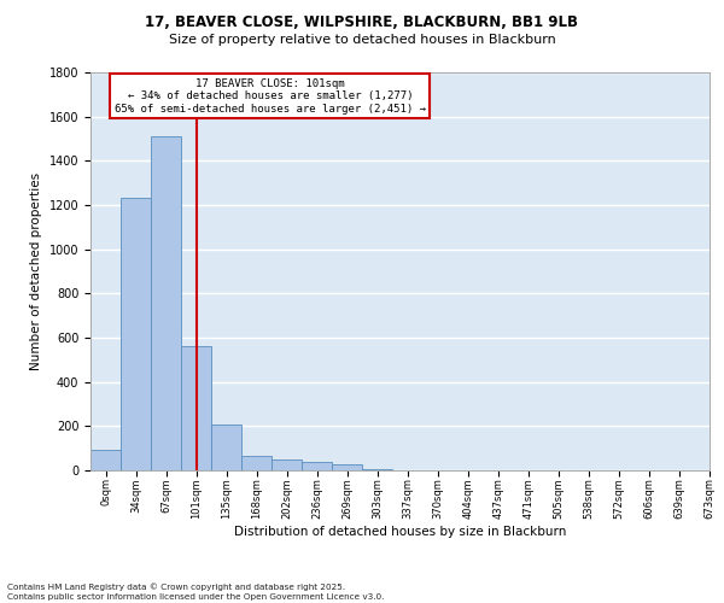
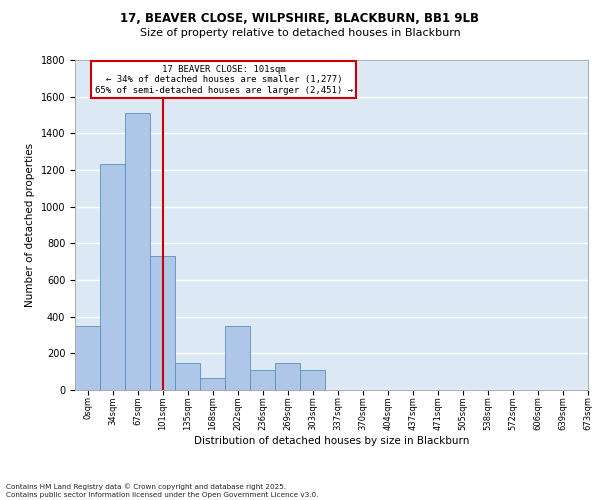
0sqm: 90 -> 350
101sqm: 560 -> 730
135sqm: 210 -> 150
202sqm: 50 -> 350
236sqm: 40 -> 110
269sqm: 30 -> 150
303sqm: 10 -> 110
